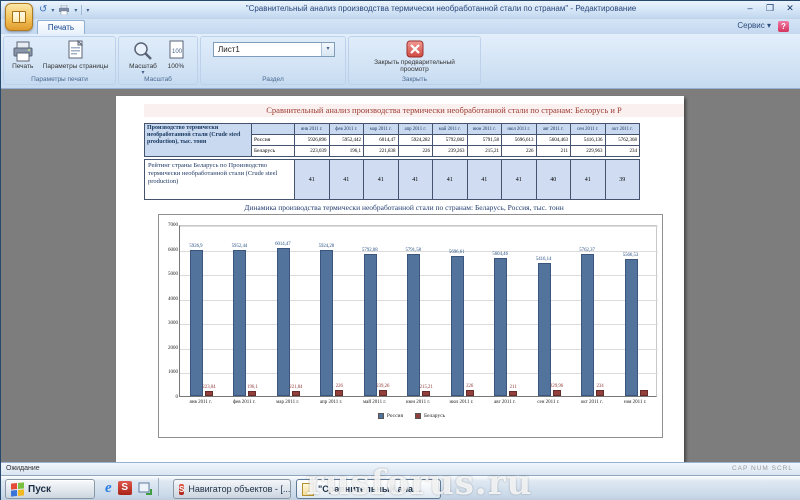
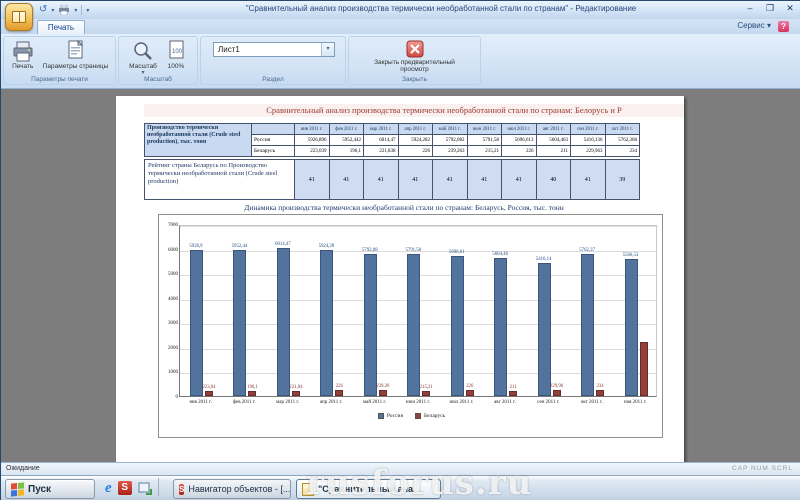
Беларусь/ноя 2011 г.: 200 -> 2200
